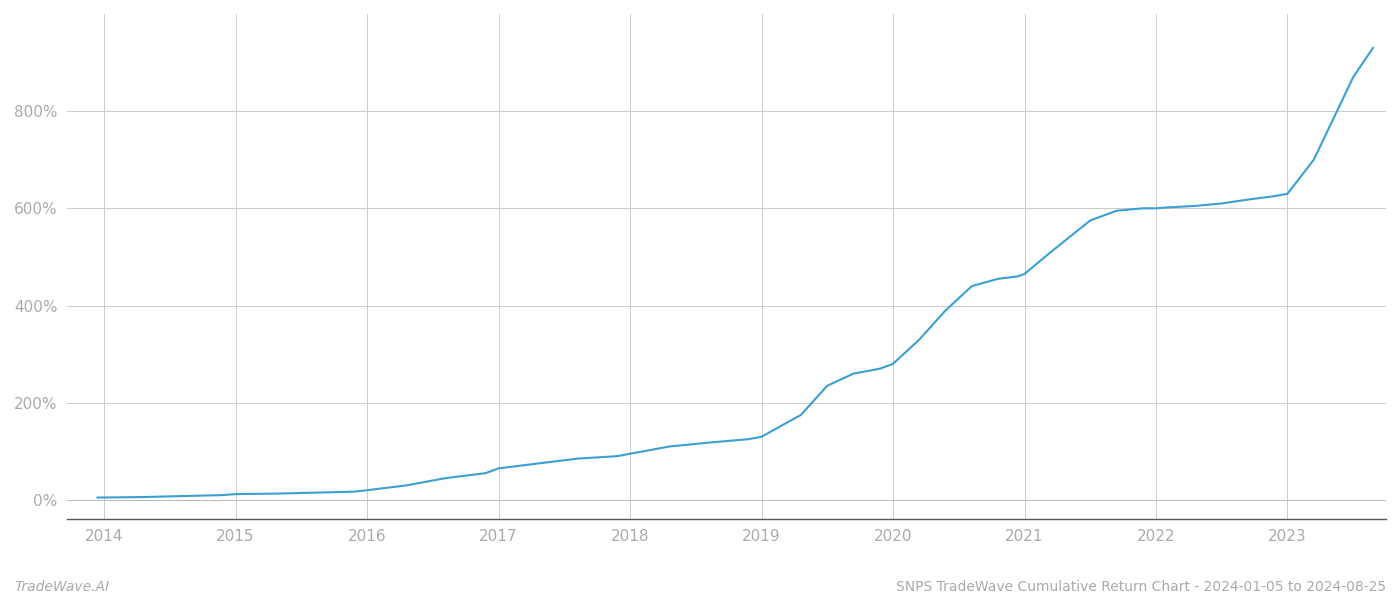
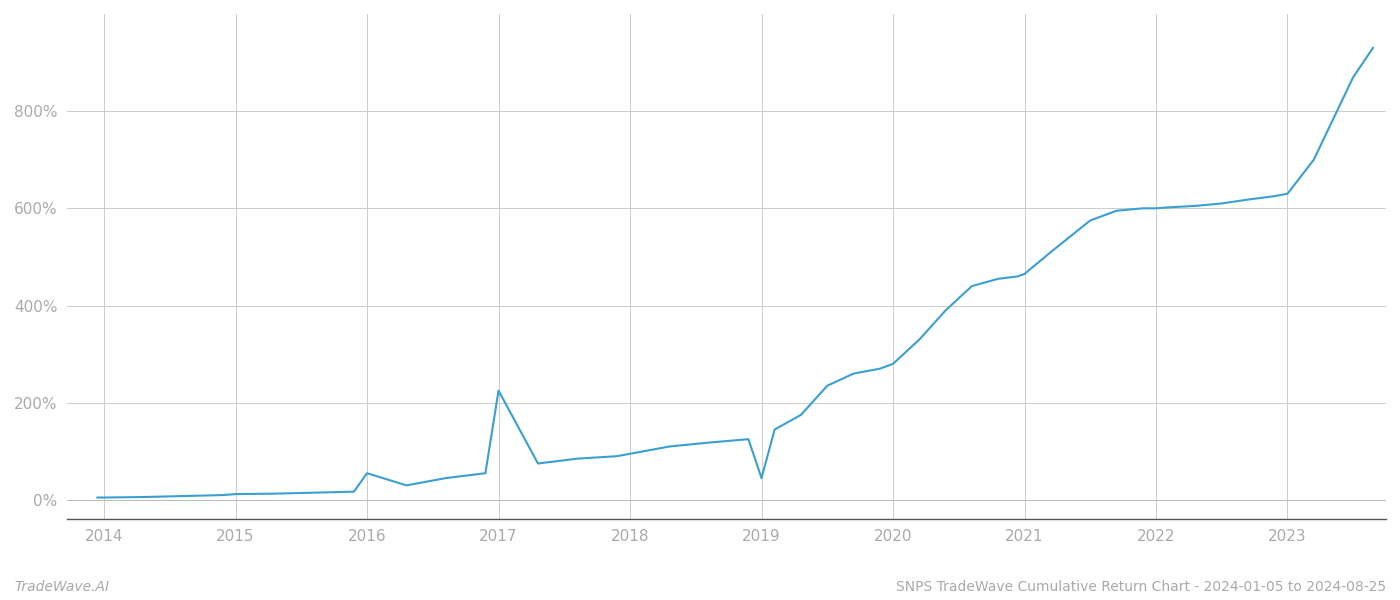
2016: 20% -> 55%
2017: 65% -> 225%
2019: 130% -> 45%
